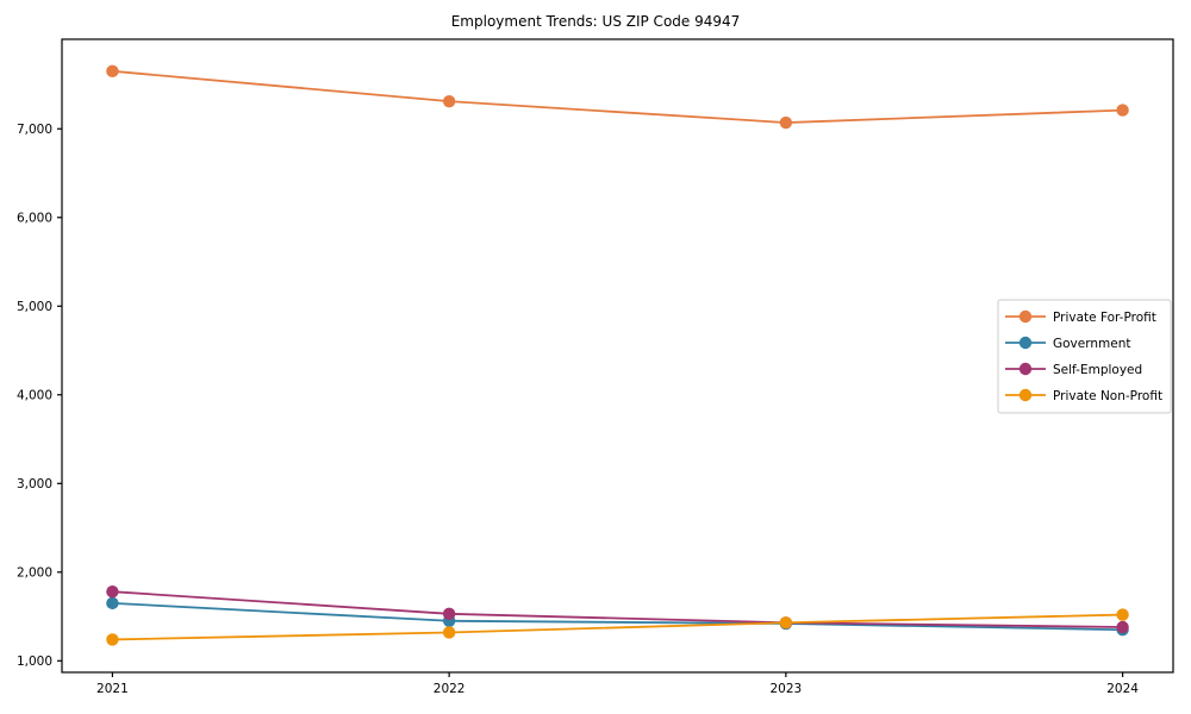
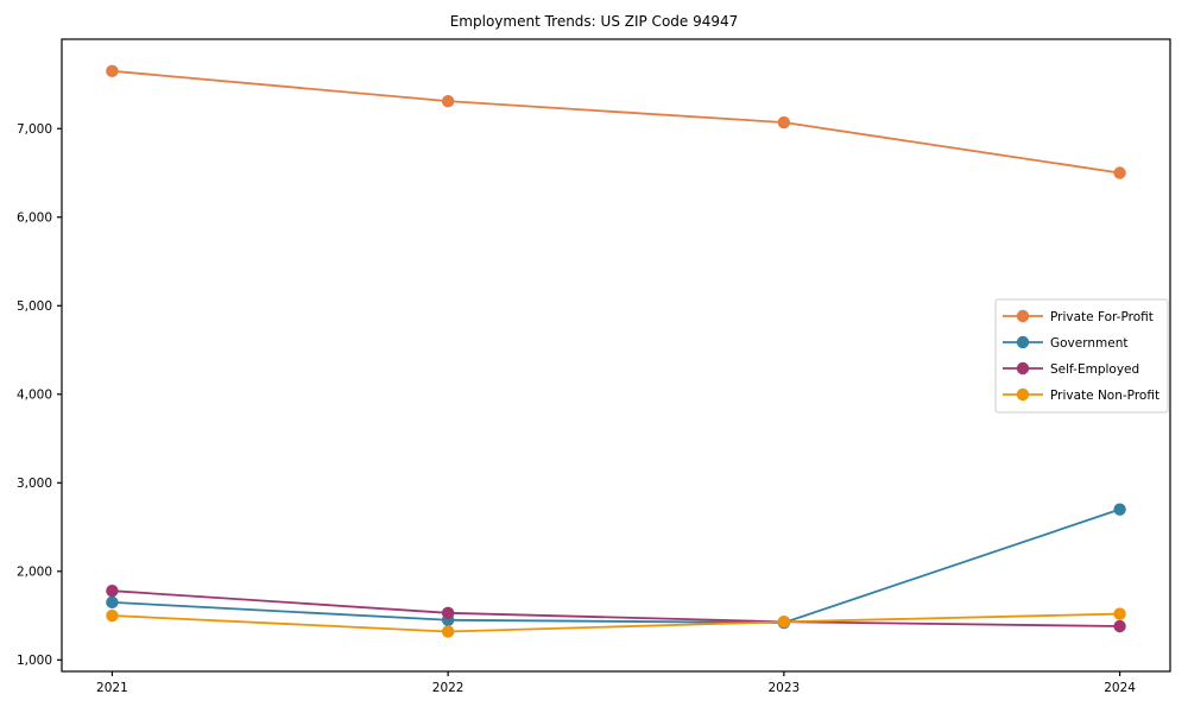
Private Non-Profit/2021: 1200 -> 1500
Private For-Profit/2024: 7200 -> 6500
Government/2024: 1400 -> 2700
